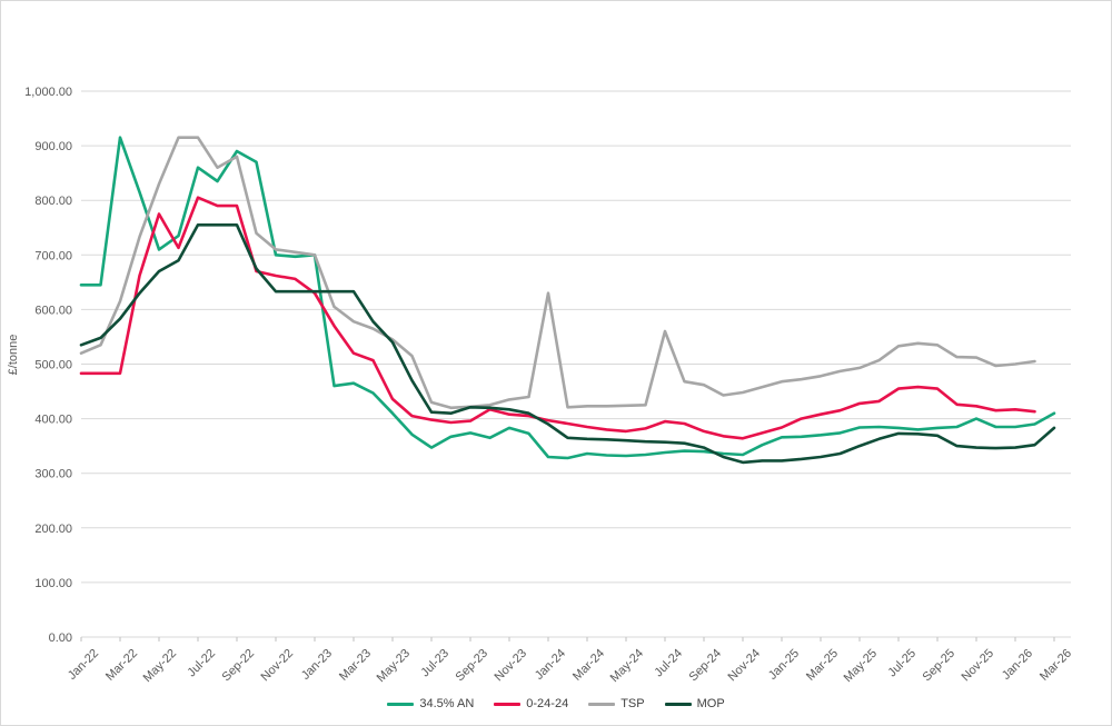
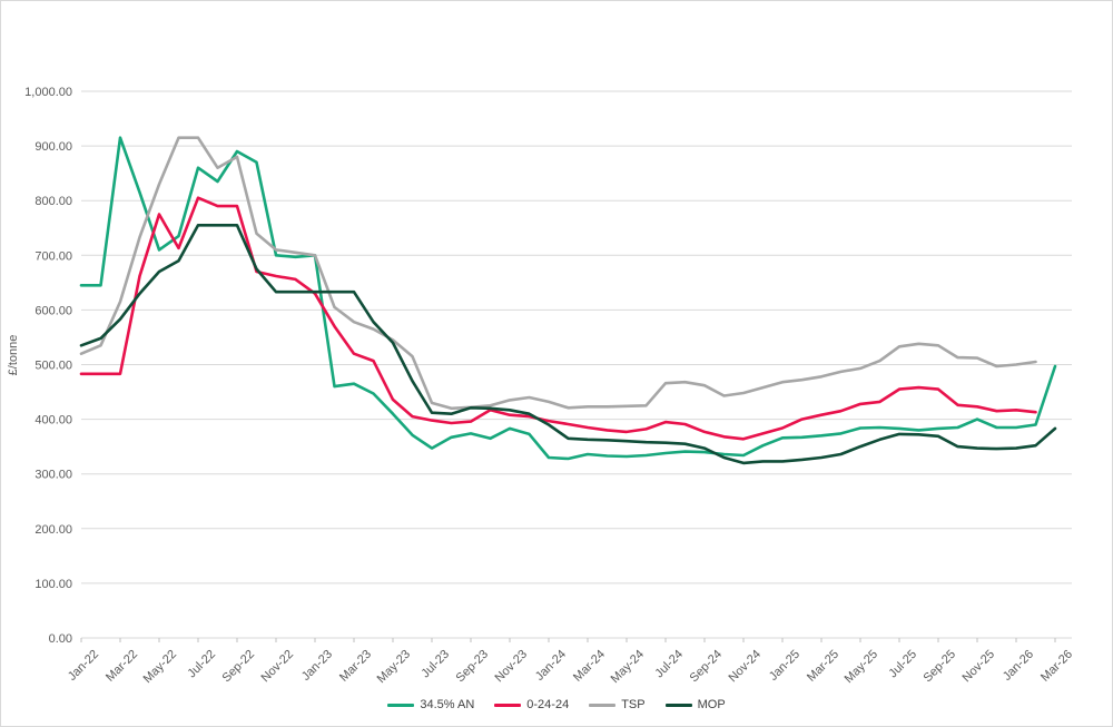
TSP/Jan-24: 630 -> 430
TSP/Jul-24: 560 -> 470
34.5% AN/Mar-26: 410 -> 500
